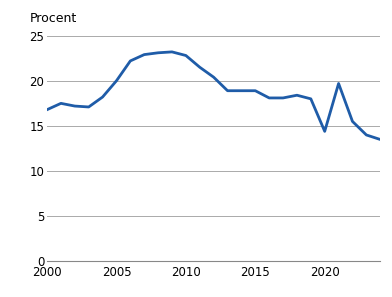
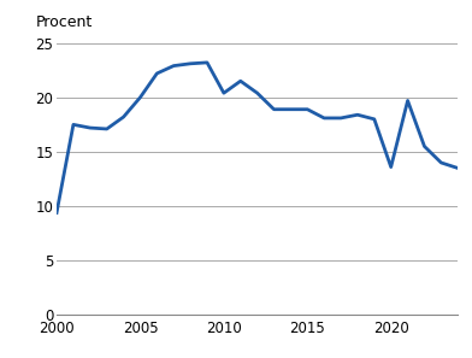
2000: 16.8 -> 9.4
2010: 22.8 -> 20.4
2020: 14.4 -> 13.6
